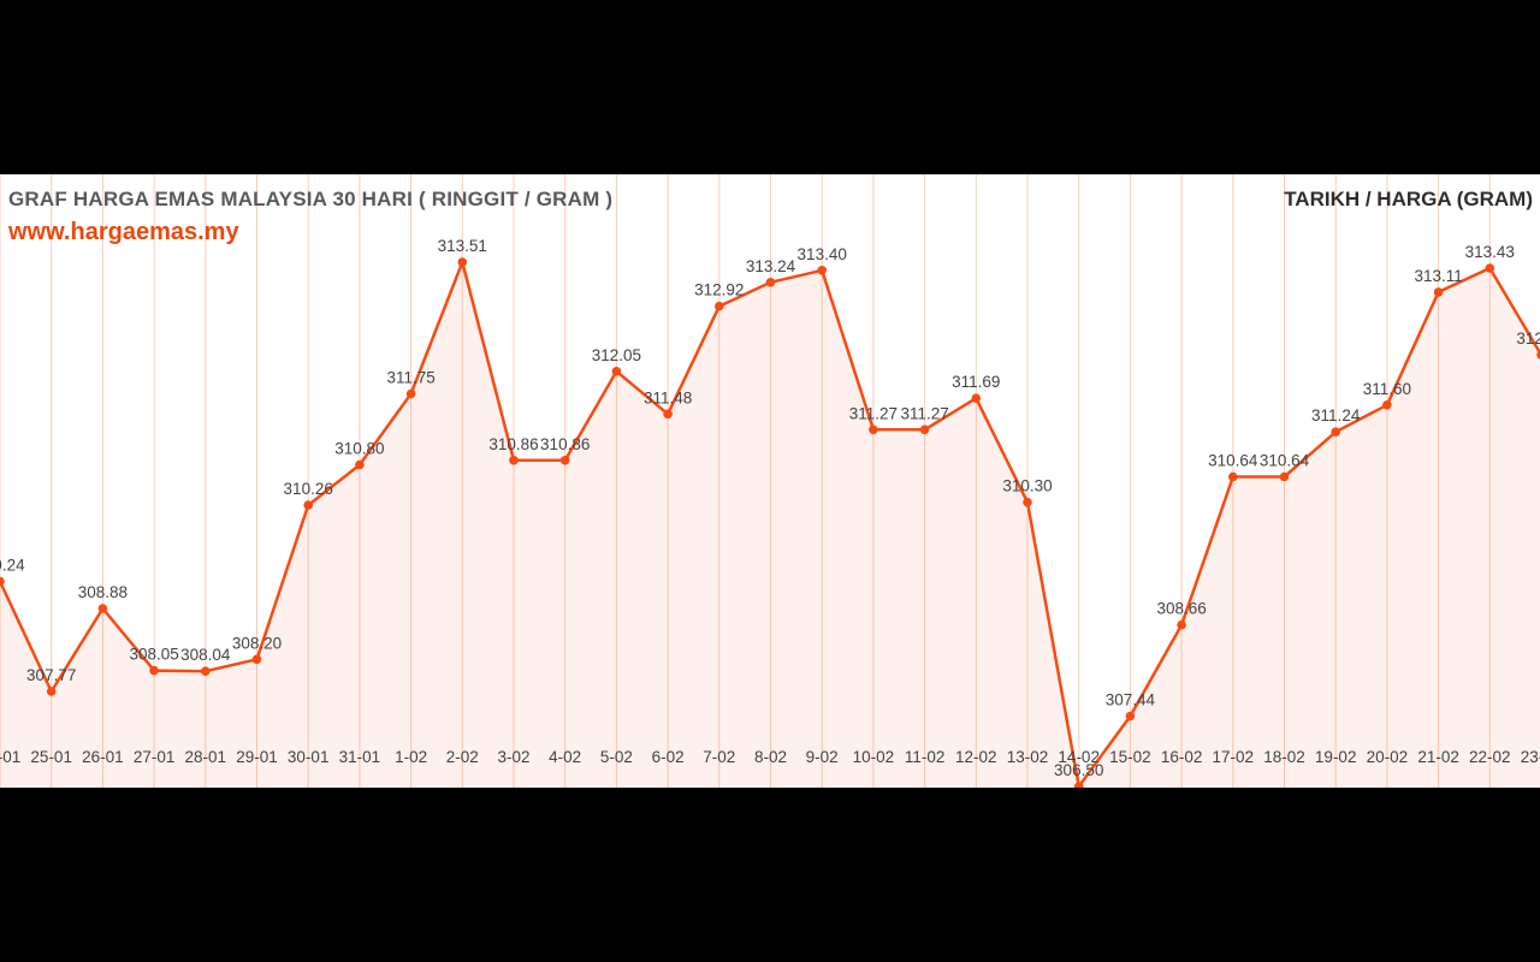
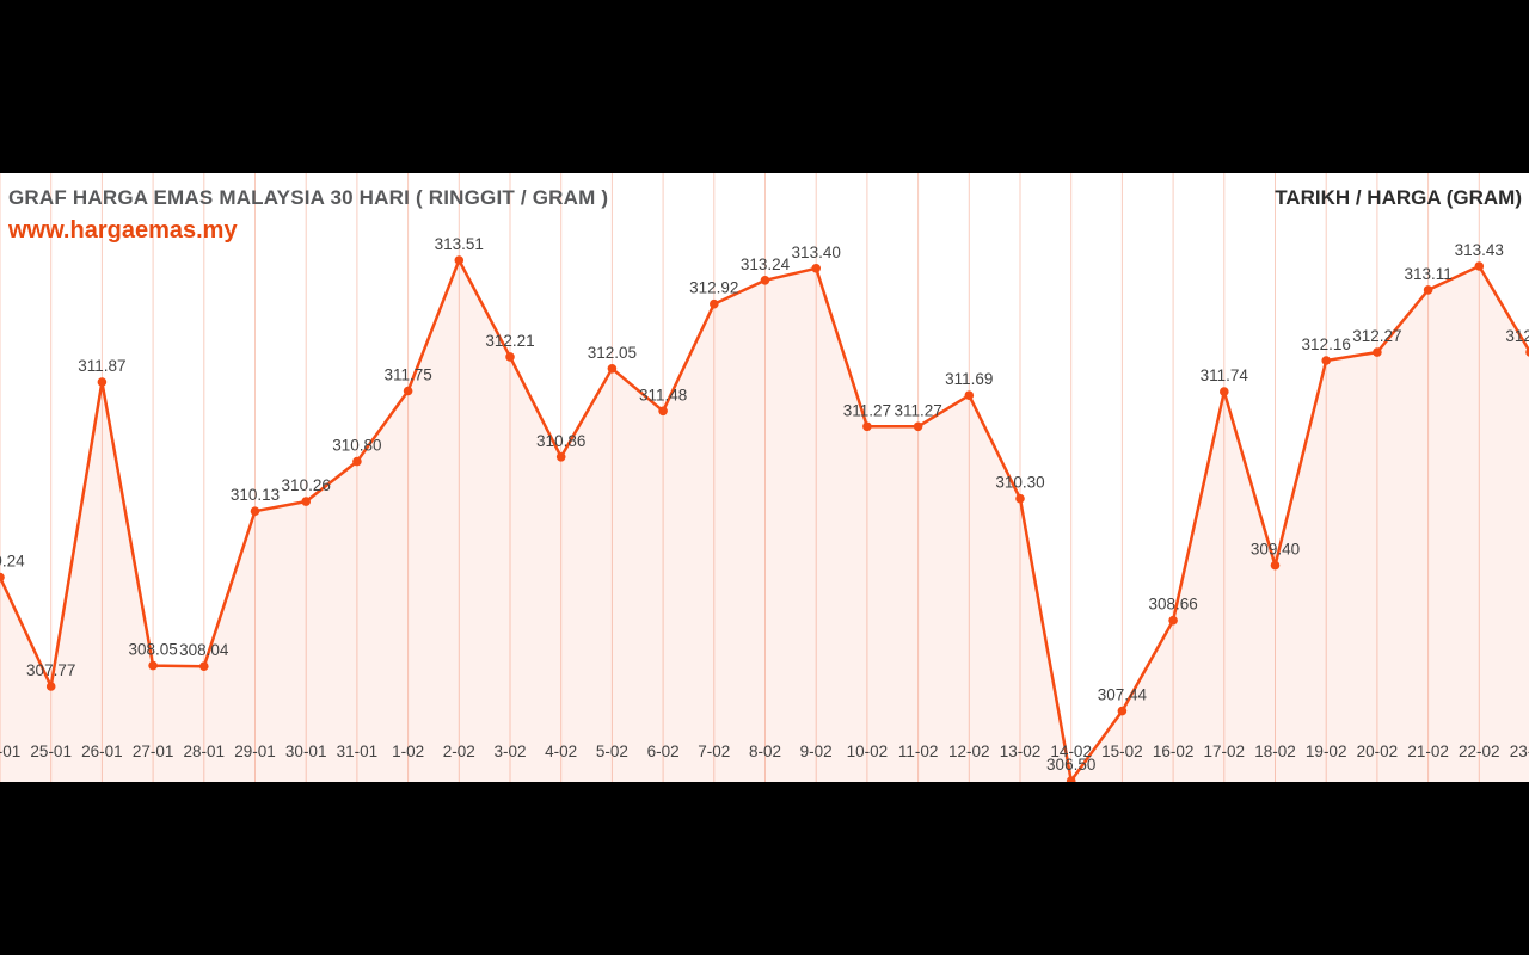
26-01: 308.88 -> 311.87
29-01: 308.20 -> 310.13
3-02: 310.86 -> 312.21
17-02: 310.64 -> 311.74
18-02: 310.64 -> 309.40
19-02: 311.24 -> 312.16
20-02: 311.60 -> 312.27
